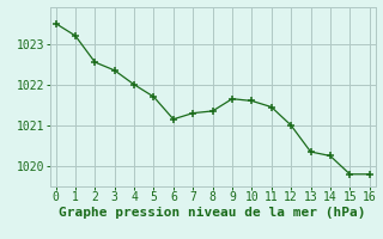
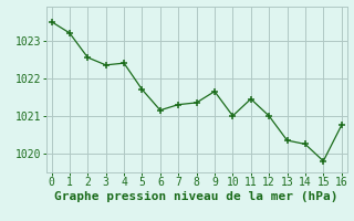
4: 1022.00 -> 1022.40
10: 1021.60 -> 1021.00
16: 1019.80 -> 1020.75
